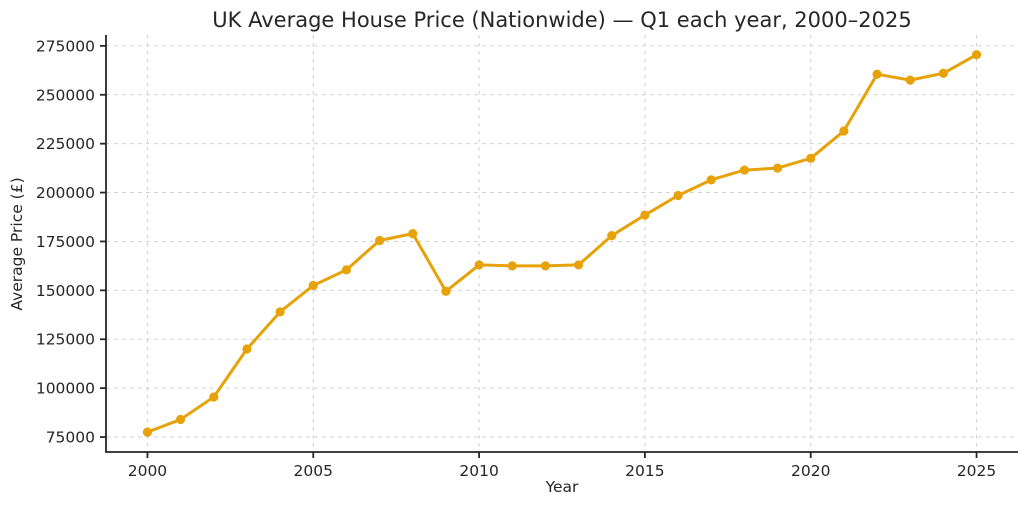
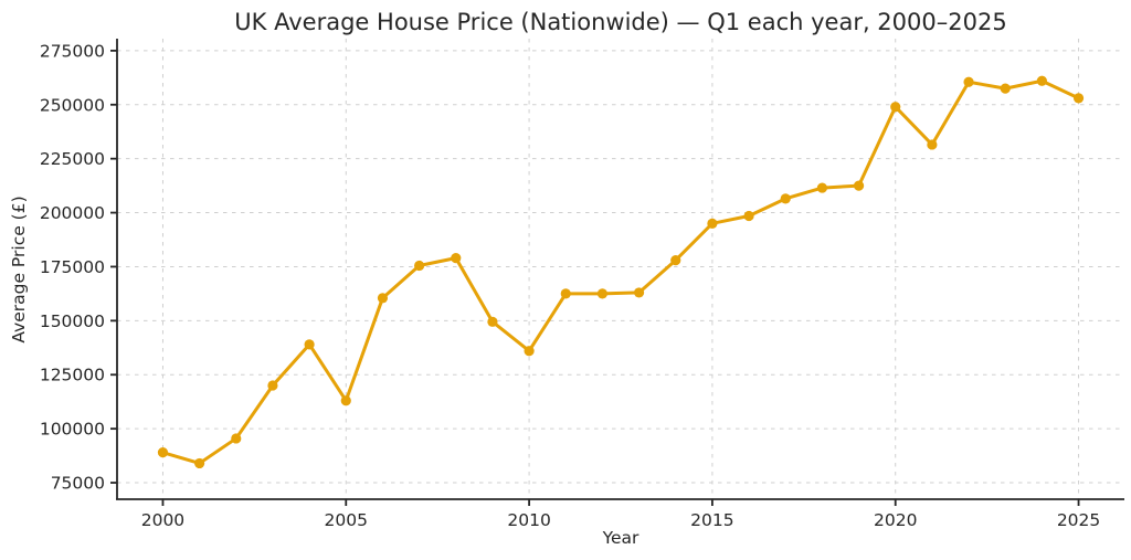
2000: 78000 -> 89000
2005: 152000 -> 113000
2010: 163000 -> 136000
2015: 188000 -> 195000
2020: 218000 -> 249000
2025: 270000 -> 253000
